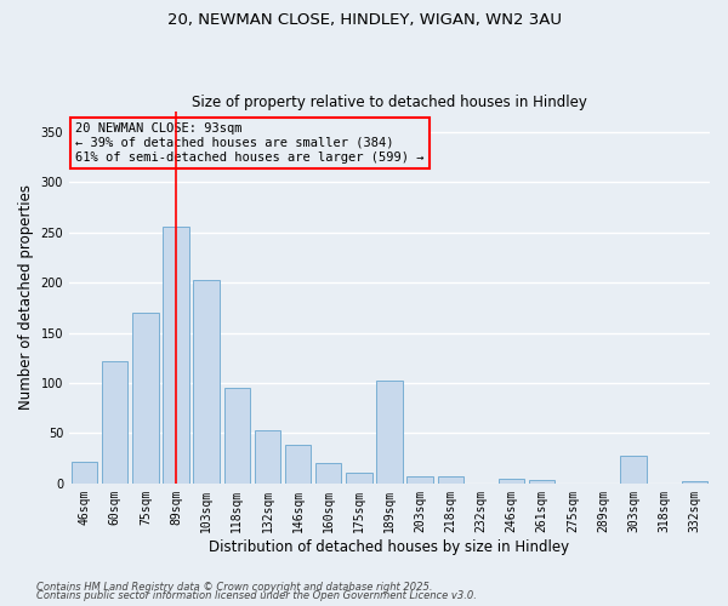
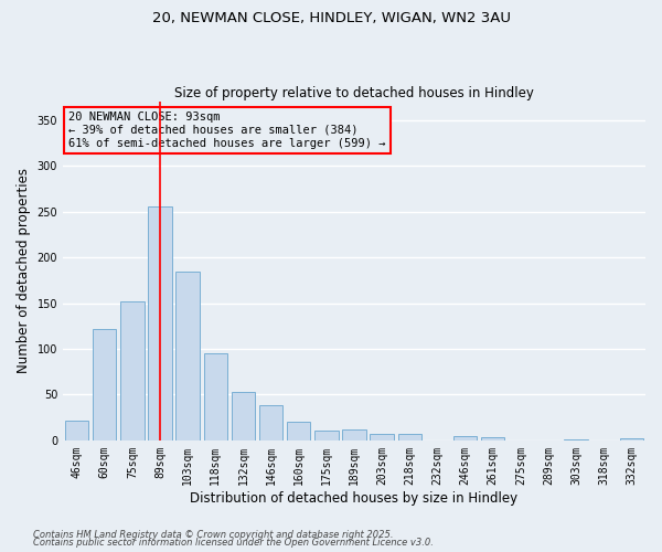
75sqm: 170 -> 152
103sqm: 202 -> 184
189sqm: 102 -> 12
303sqm: 28 -> 1
